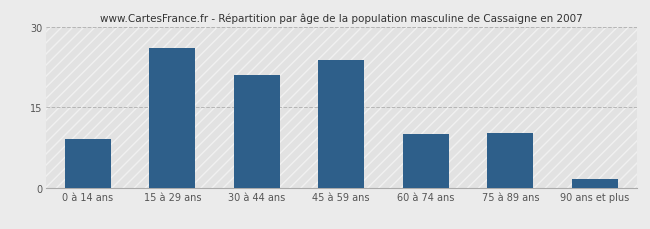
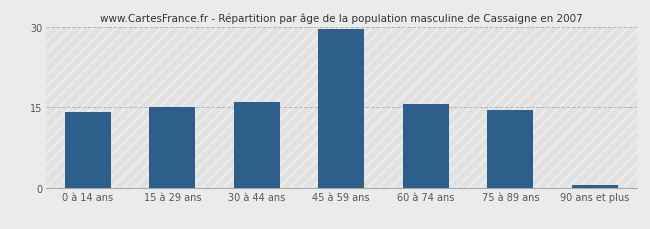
0 à 14 ans: 9.0 -> 14.0
15 à 29 ans: 26.0 -> 15.0
30 à 44 ans: 21.0 -> 16.0
45 à 59 ans: 23.8 -> 29.5
60 à 74 ans: 10.0 -> 15.5
75 à 89 ans: 10.2 -> 14.5
90 ans et plus: 1.6 -> 0.5
